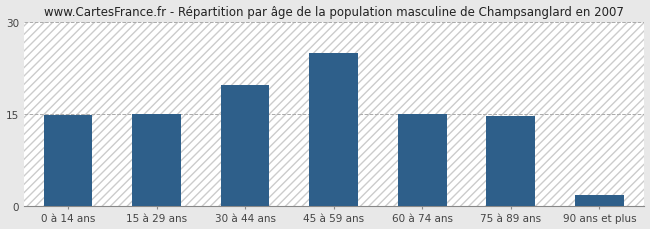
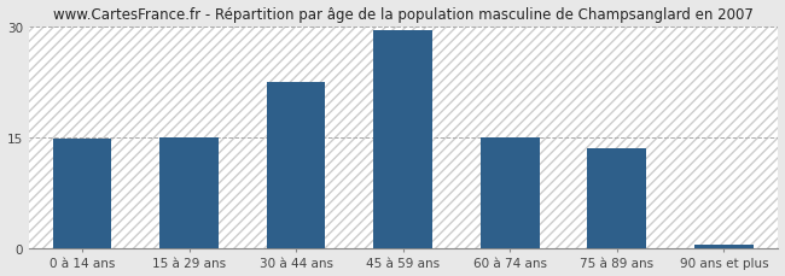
30 à 44 ans: 19.6 -> 22.5
45 à 59 ans: 24.8 -> 29.5
75 à 89 ans: 14.6 -> 13.5
90 ans et plus: 1.8 -> 0.4
